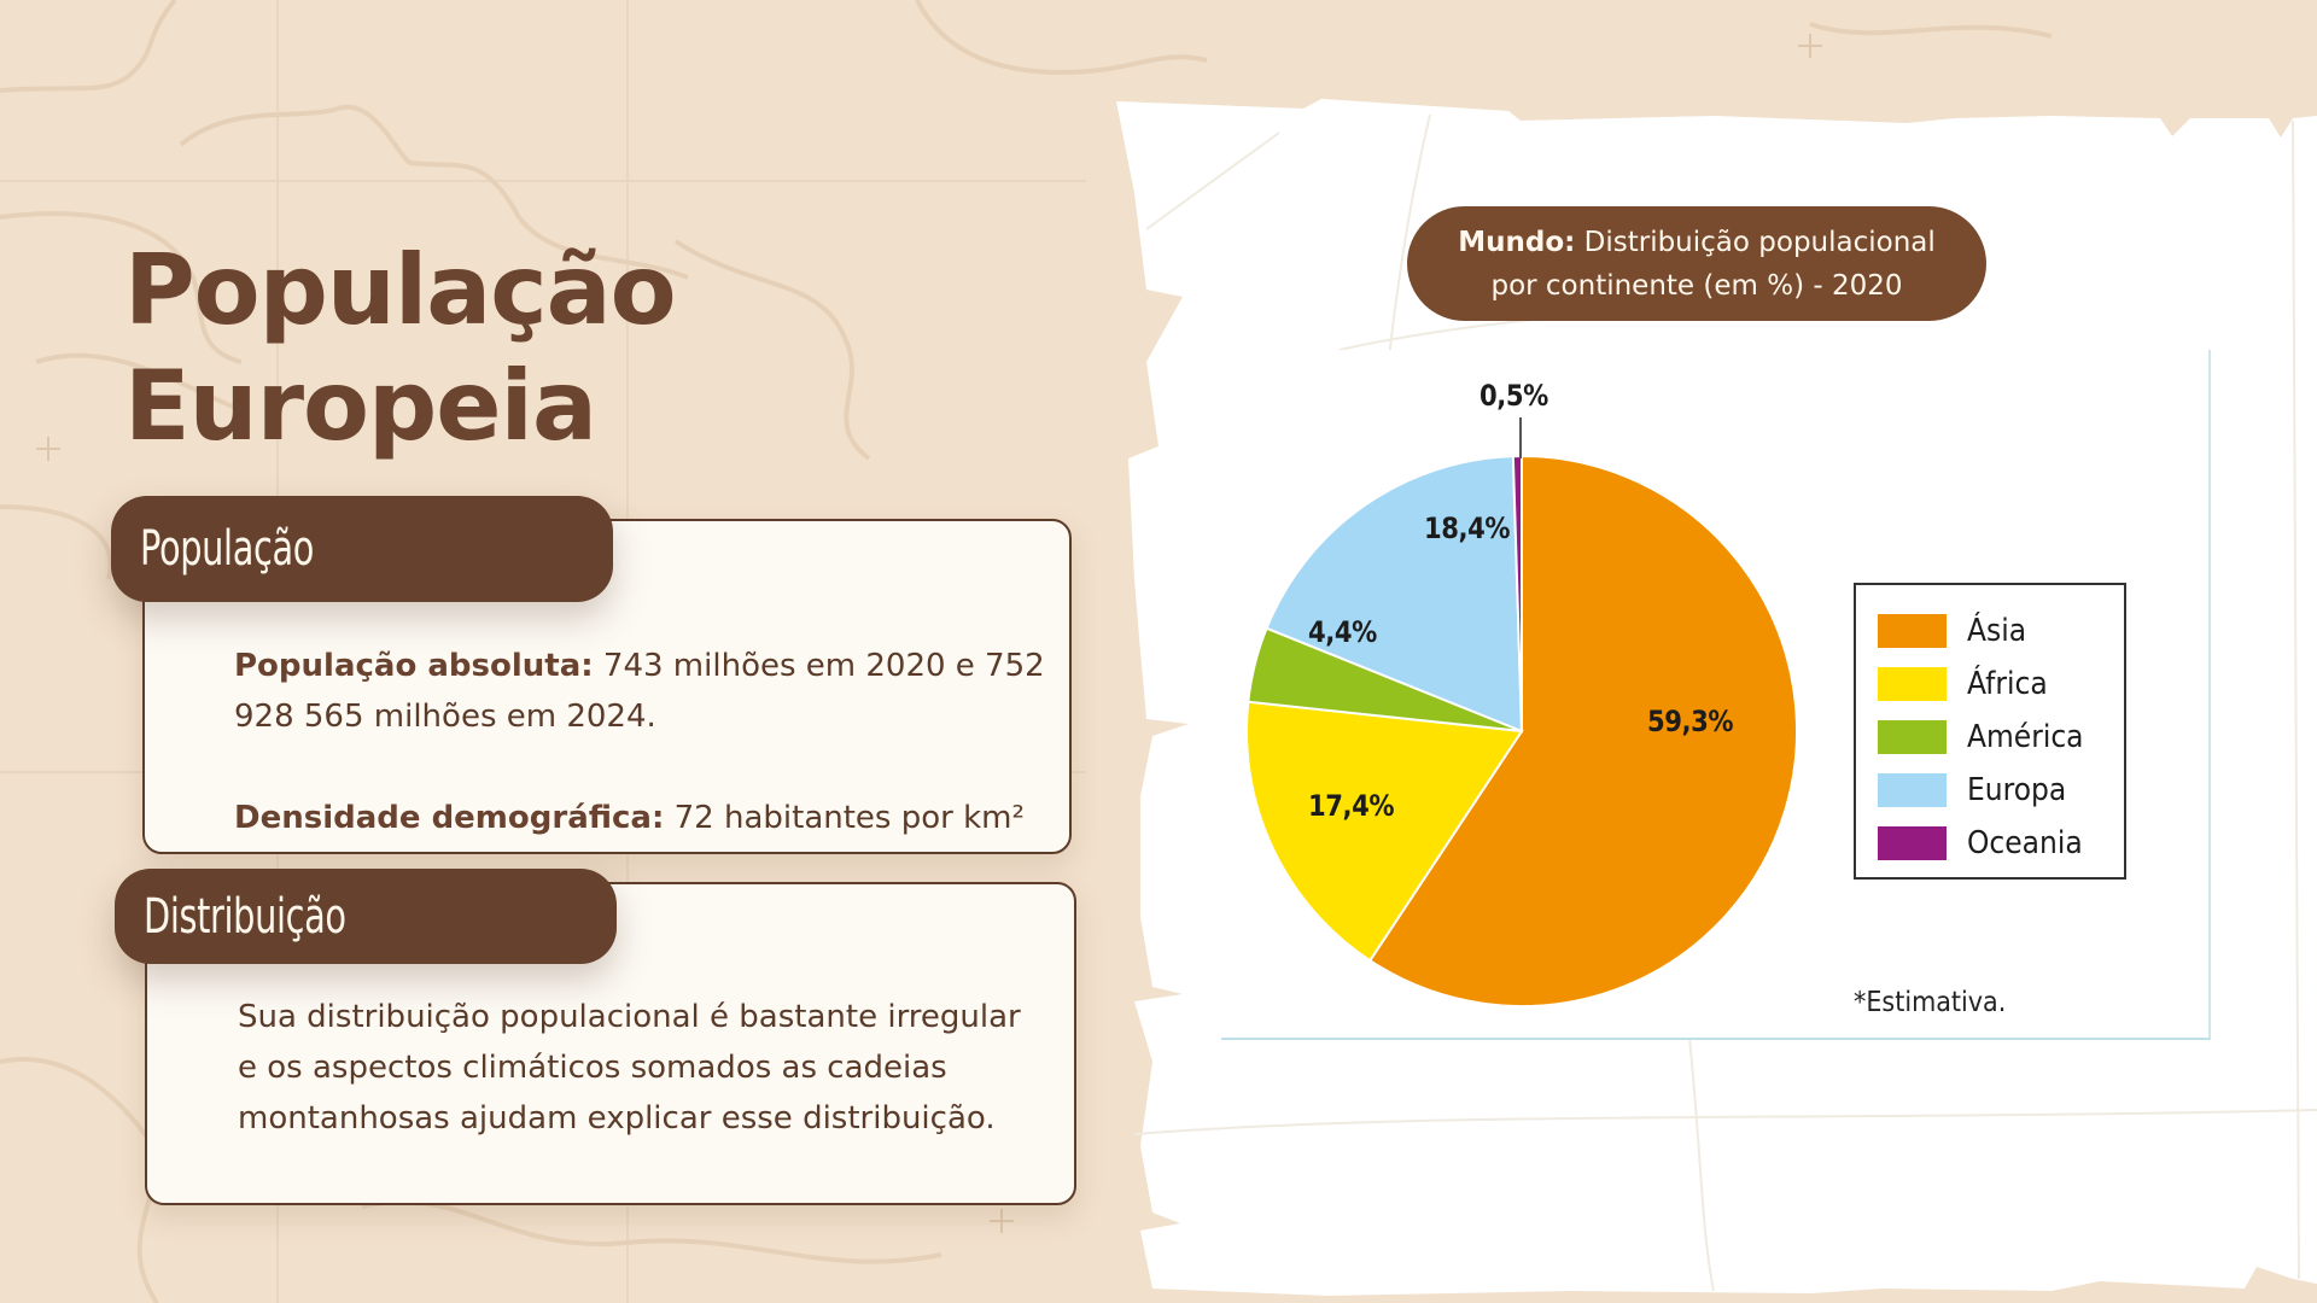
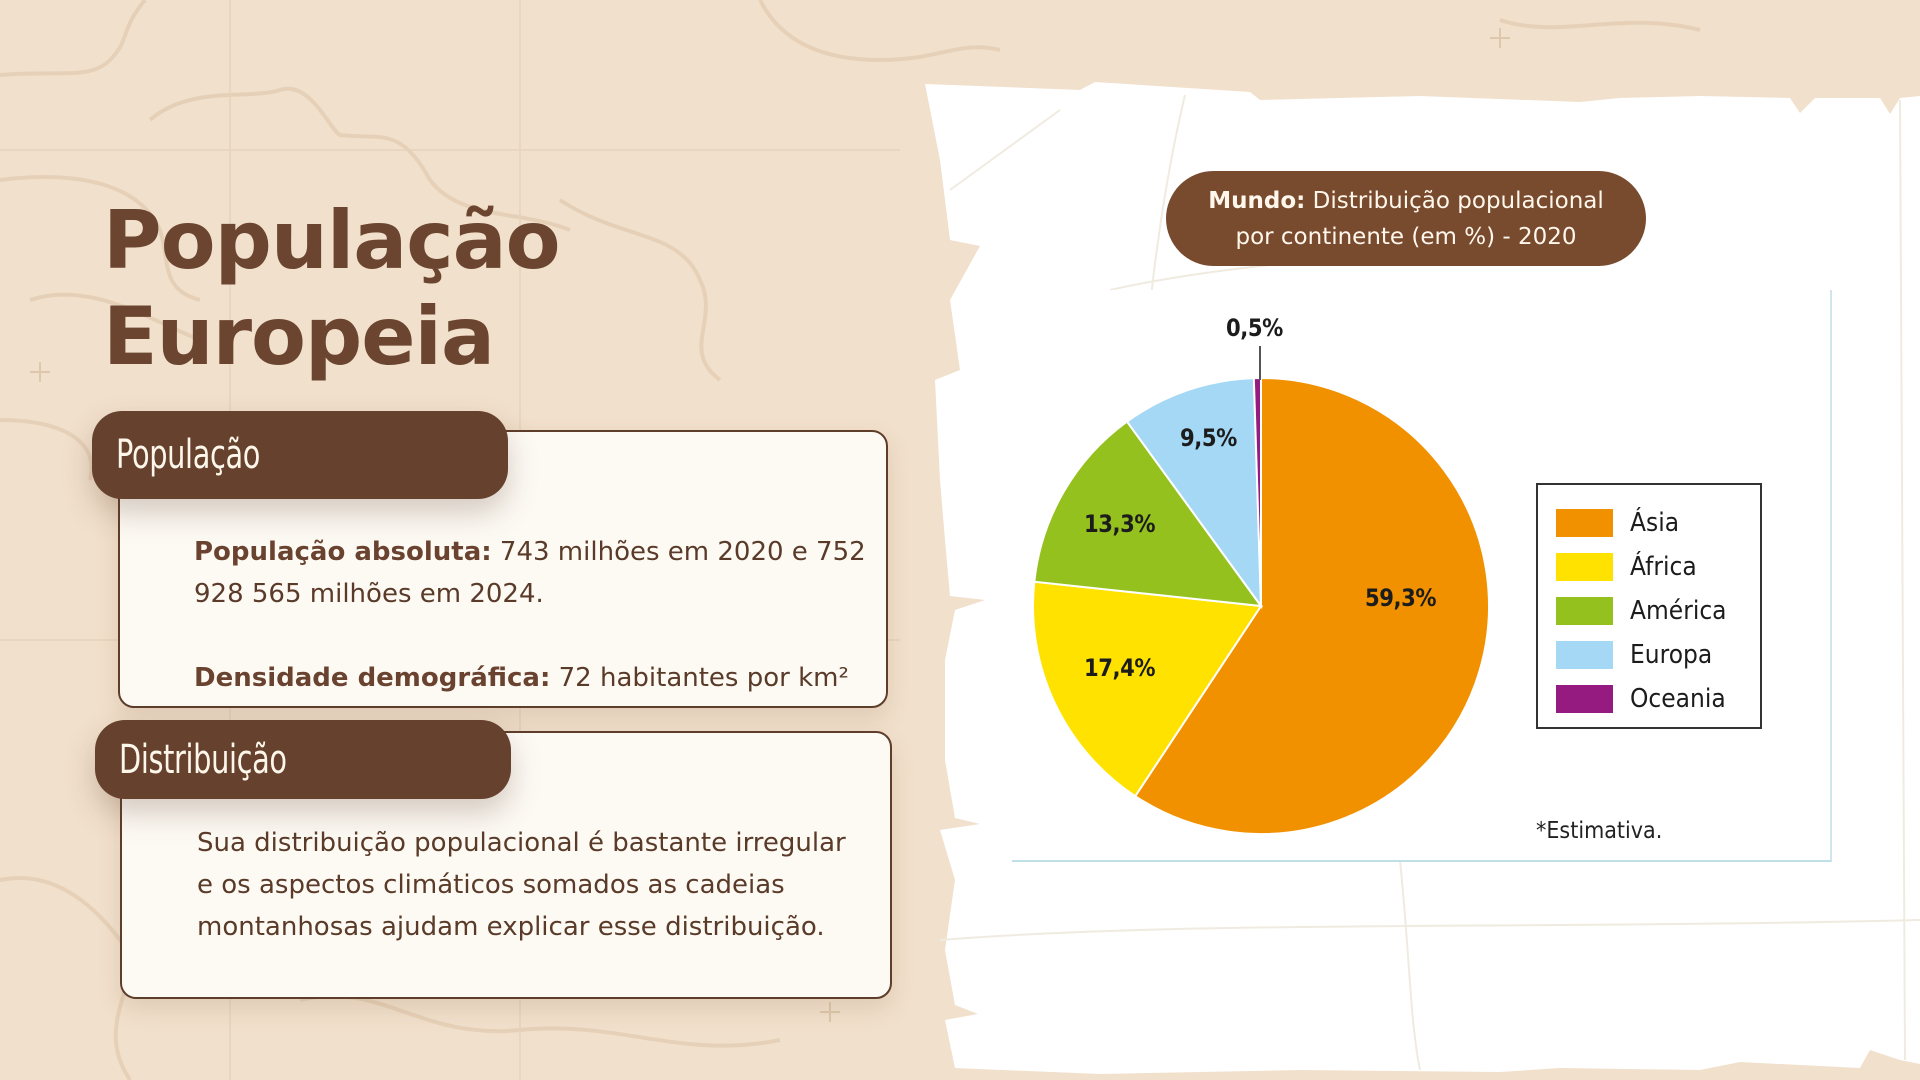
América: 4,4% -> 13,3%
Europa: 18,4% -> 9,5%
